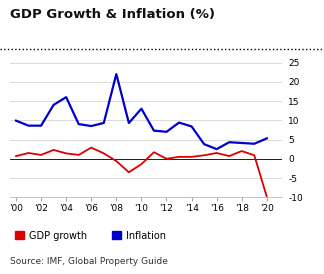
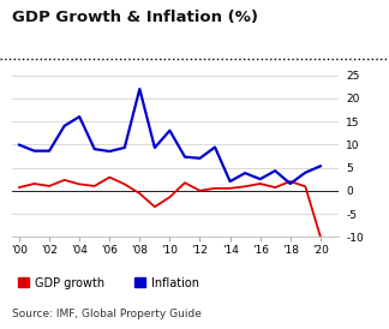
Inflation/'14: 8.4 -> 2.0
Inflation/'18: 4.1 -> 1.5
